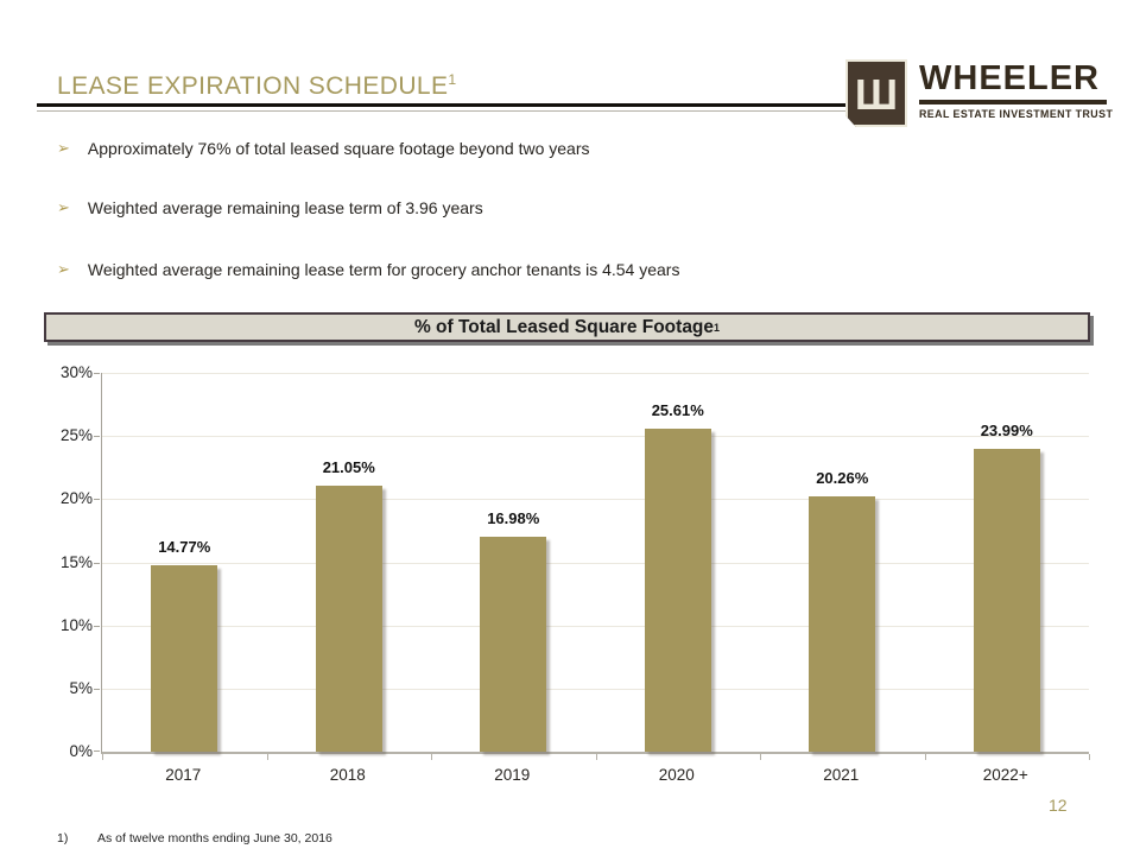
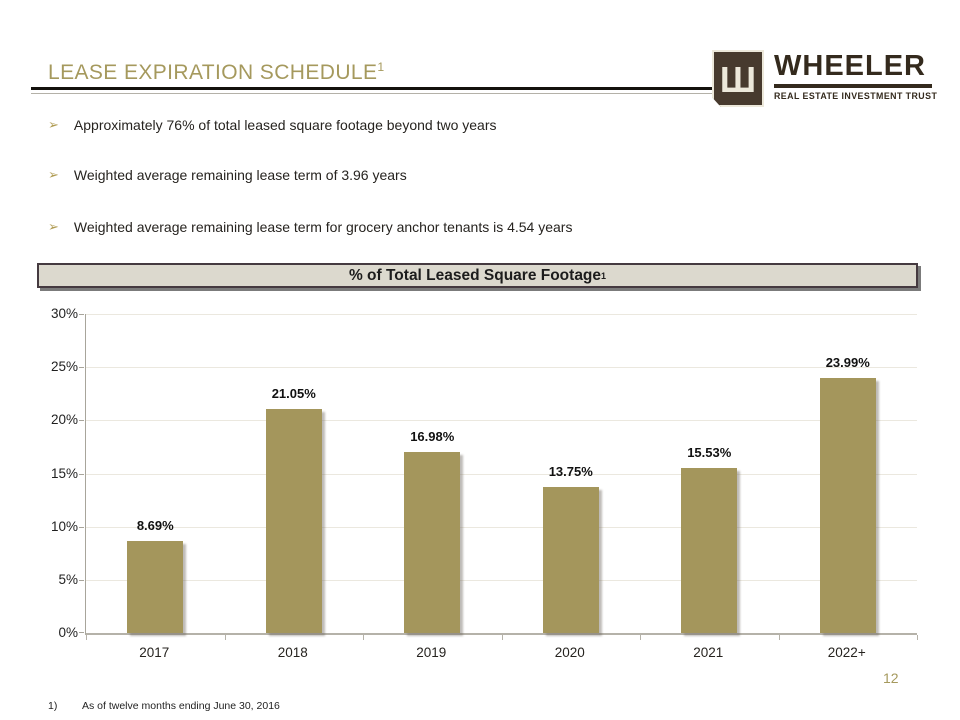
2017: 14.77% -> 8.69%
2020: 25.61% -> 13.75%
2021: 20.26% -> 15.53%
